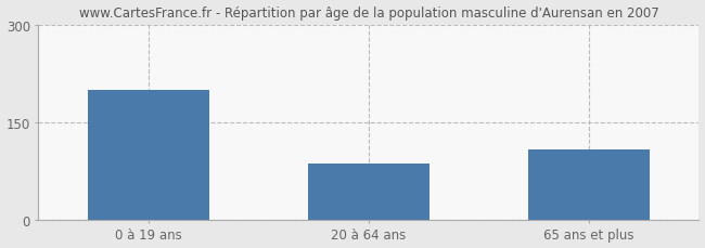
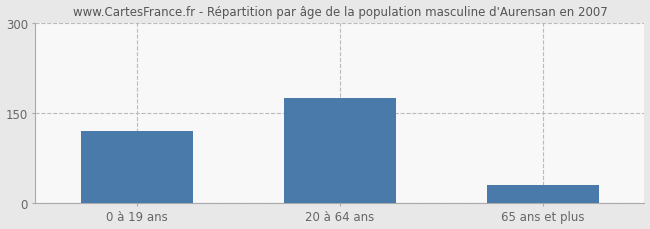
0 à 19 ans: 200 -> 120
20 à 64 ans: 86 -> 175
65 ans et plus: 108 -> 30
